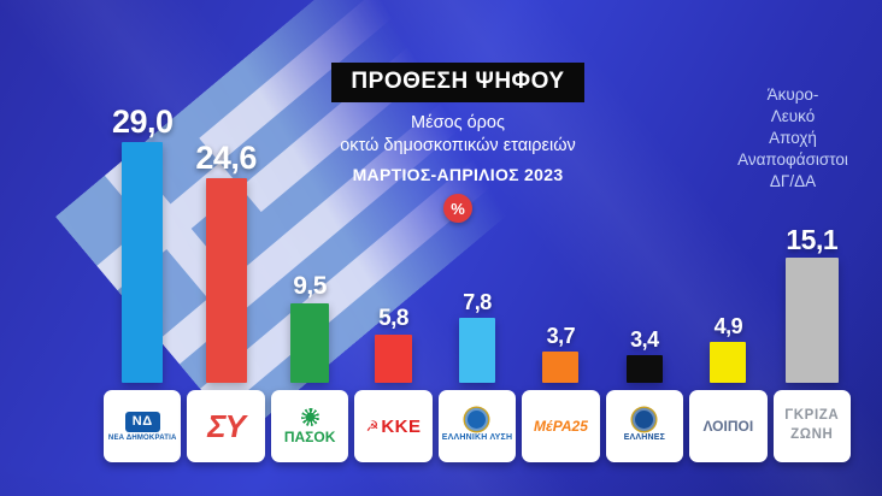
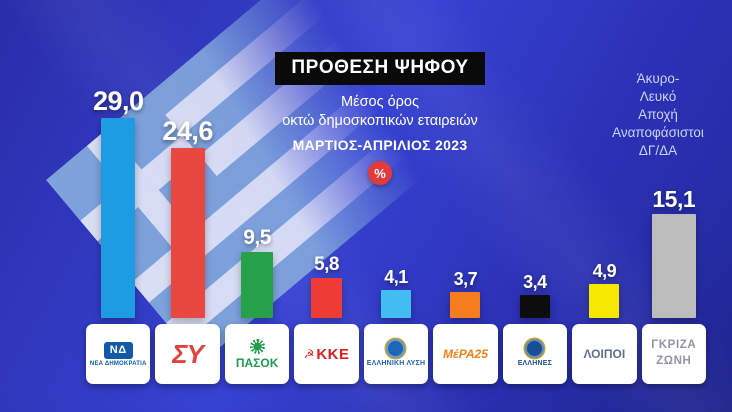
ΕΛΛΗΝΙΚΗ ΛΥΣΗ: 7,8 -> 4,1
